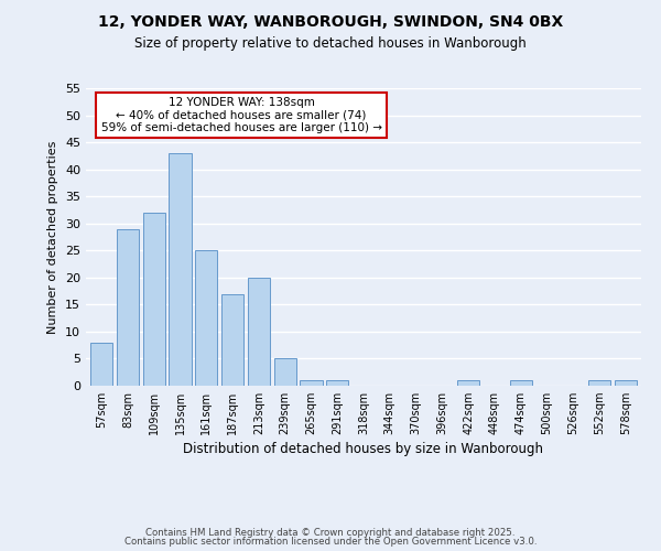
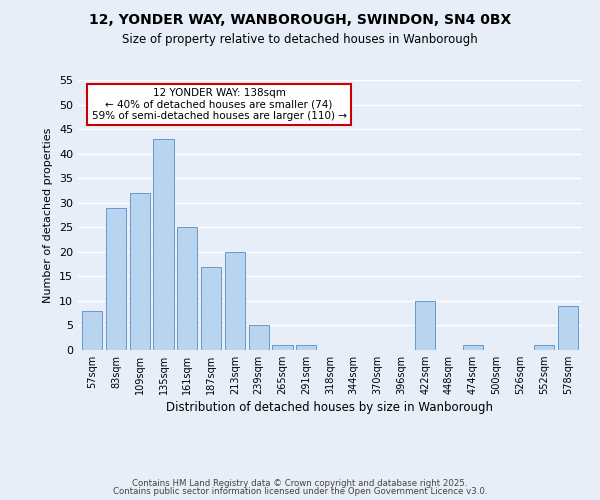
422sqm: 1 -> 10
578sqm: 1 -> 9
